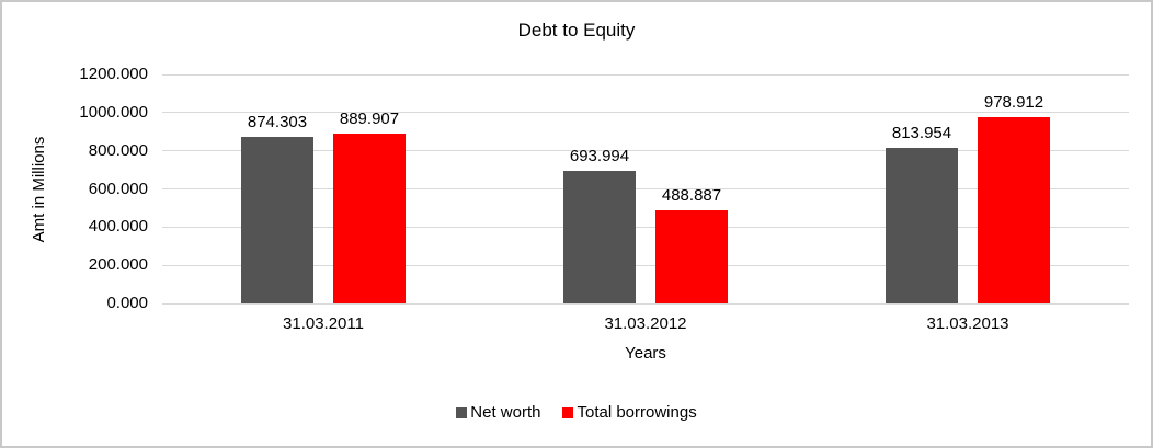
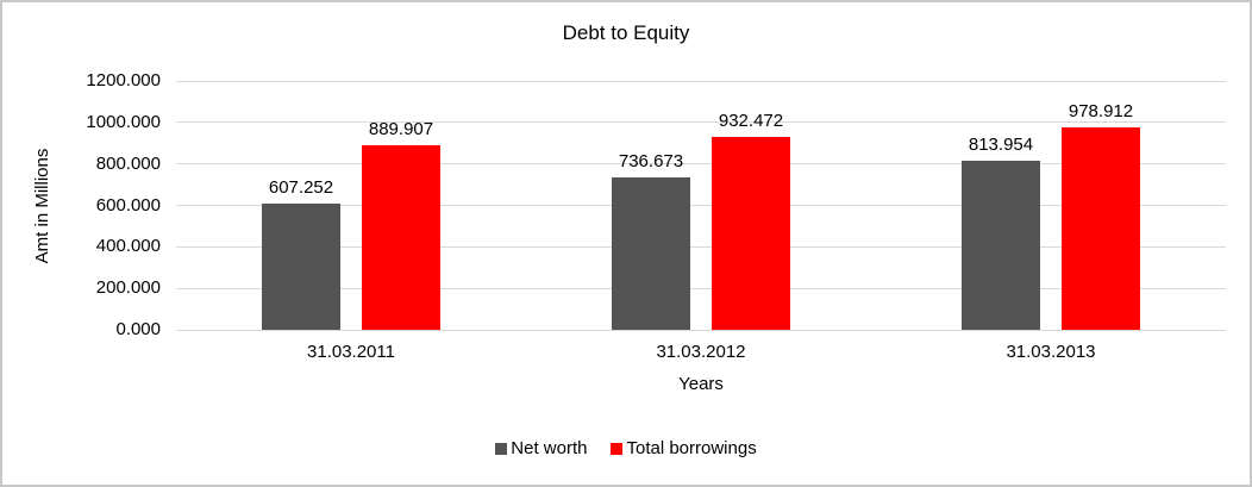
Net worth/31.03.2011: 874.303 -> 607.252
Net worth/31.03.2012: 693.994 -> 736.673
Total borrowings/31.03.2012: 488.887 -> 932.472
